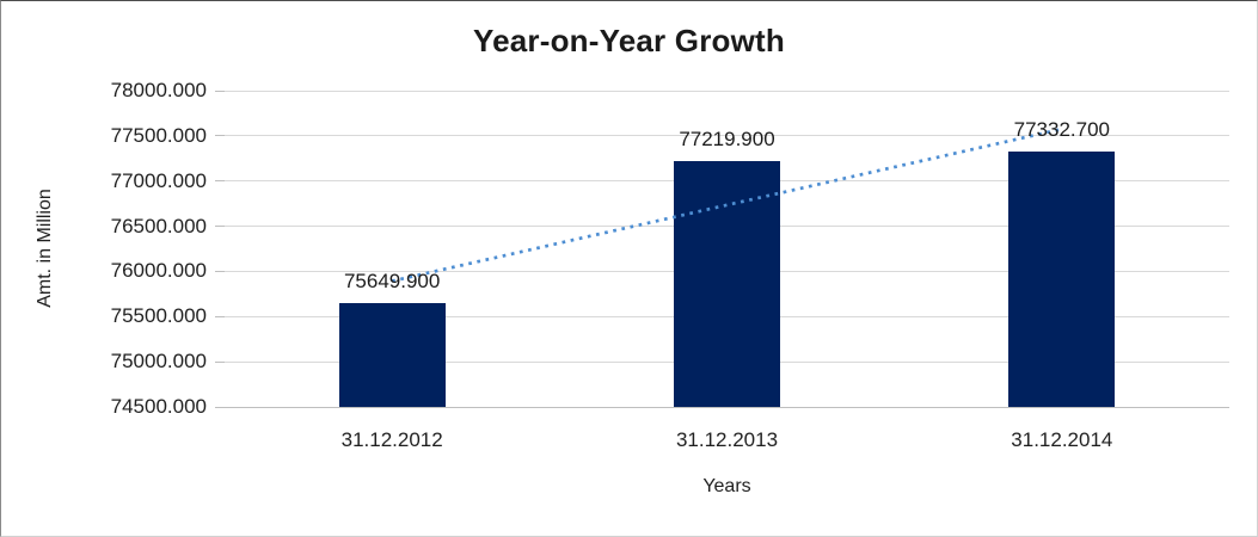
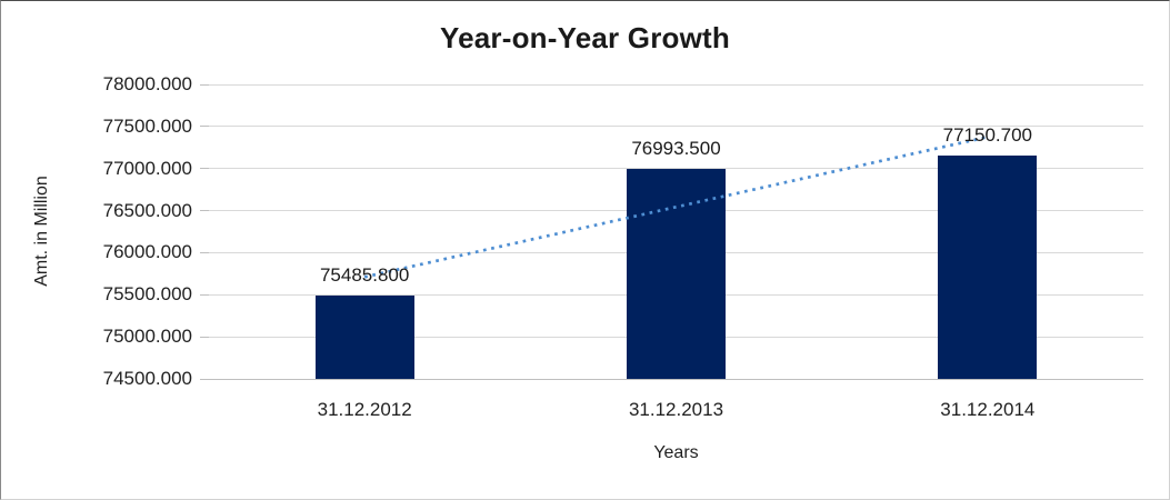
31.12.2012: 75649.900 -> 75485.800
31.12.2013: 77219.900 -> 76993.500
31.12.2014: 77332.700 -> 77150.700
